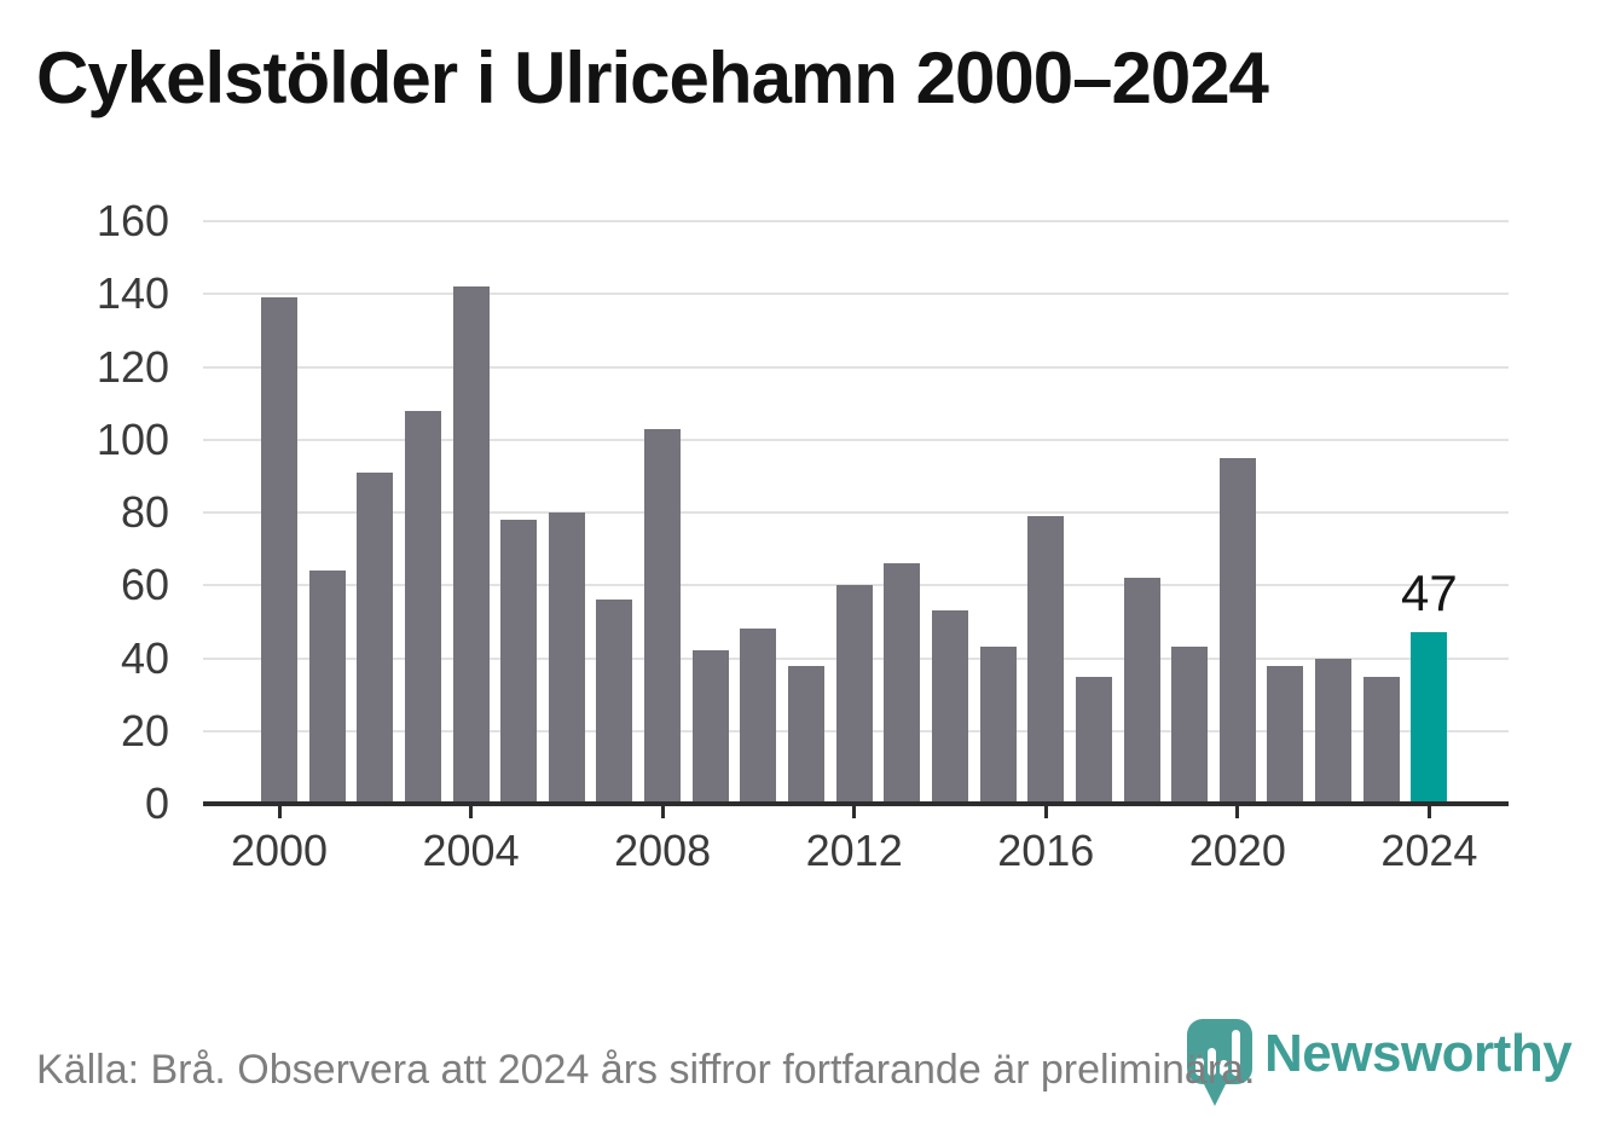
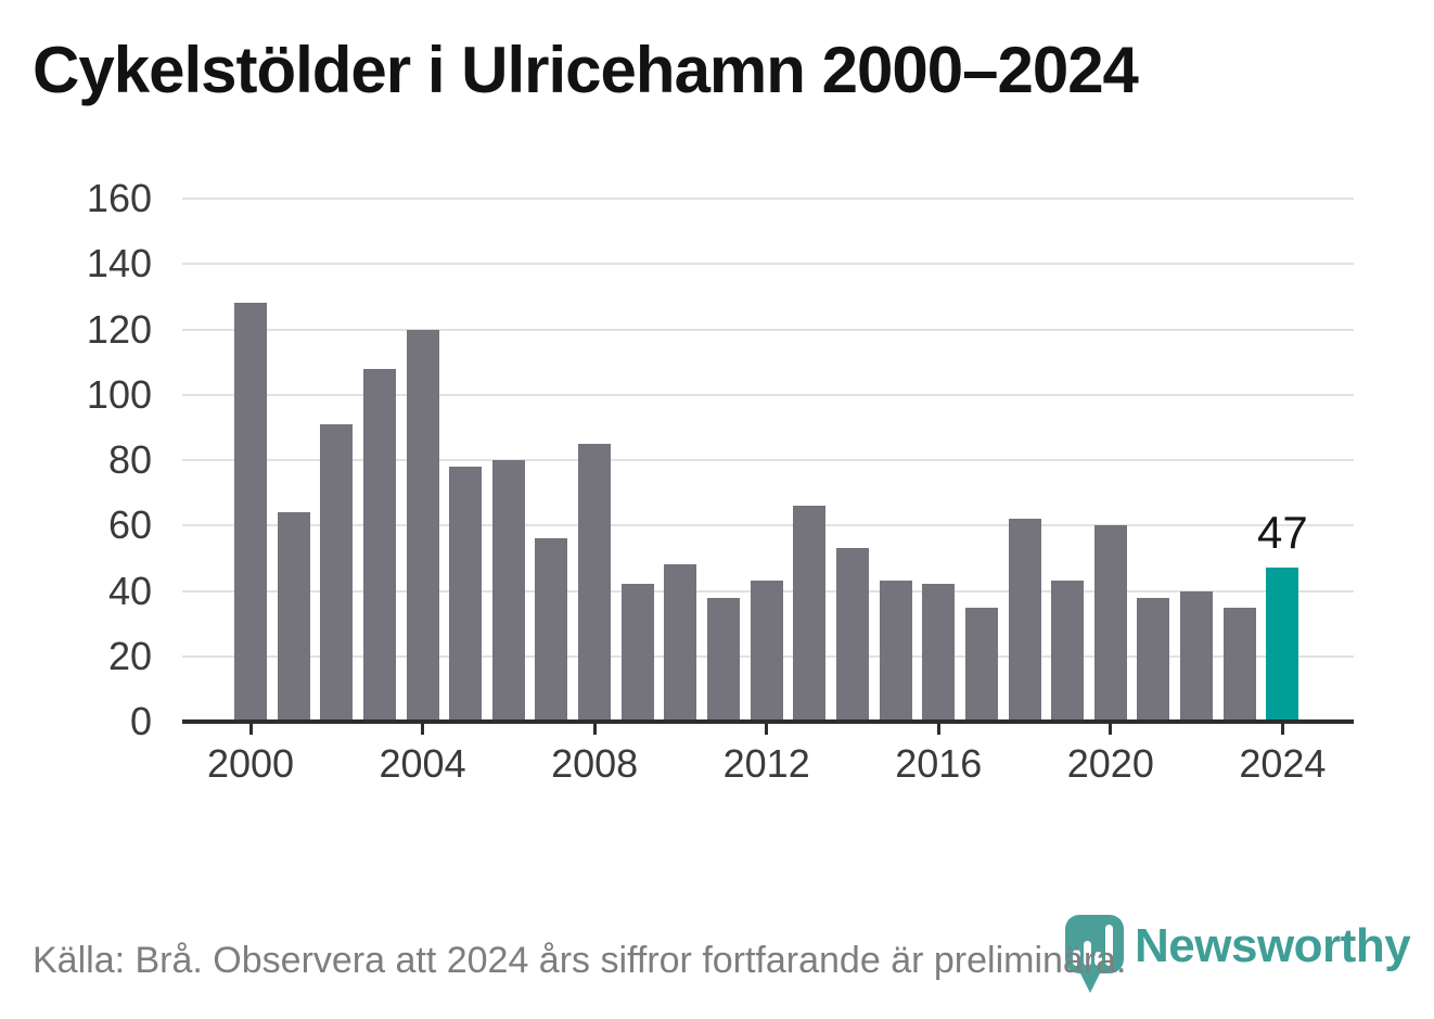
2000: 139 -> 128
2004: 142 -> 120
2008: 103 -> 85
2012: 60 -> 43
2016: 79 -> 42
2020: 95 -> 60
